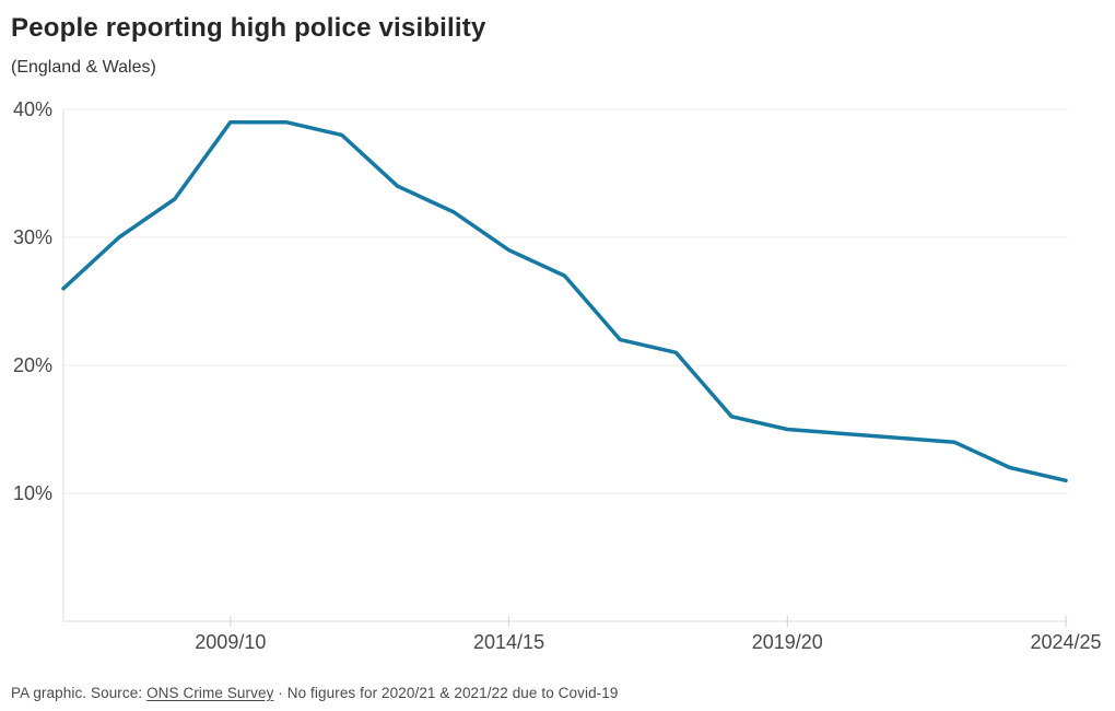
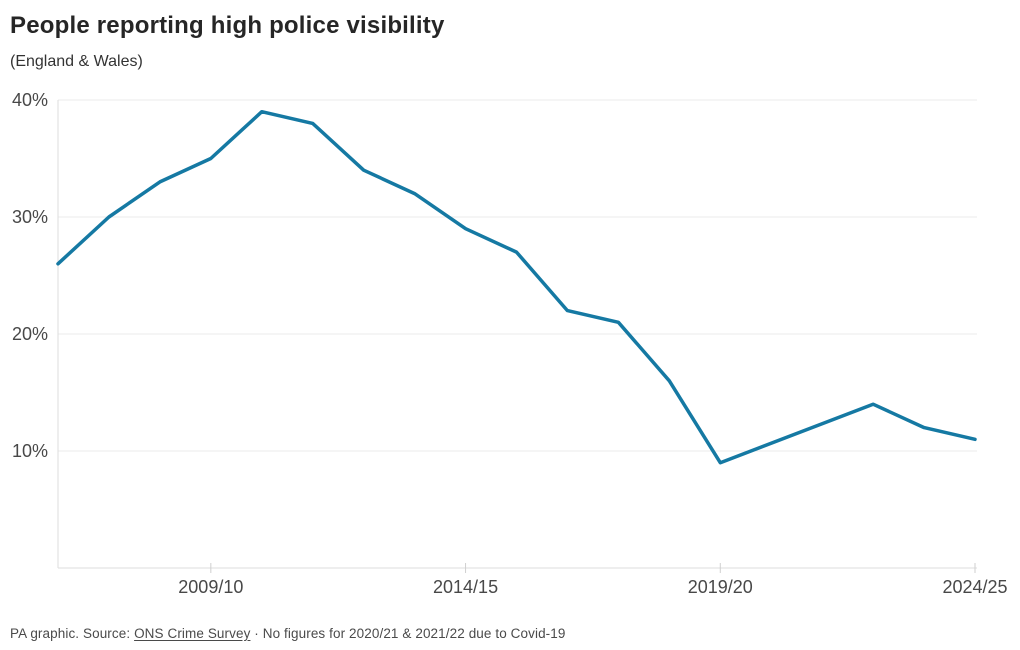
2009/10: 39% -> 35%
2019/20: 15% -> 9%
